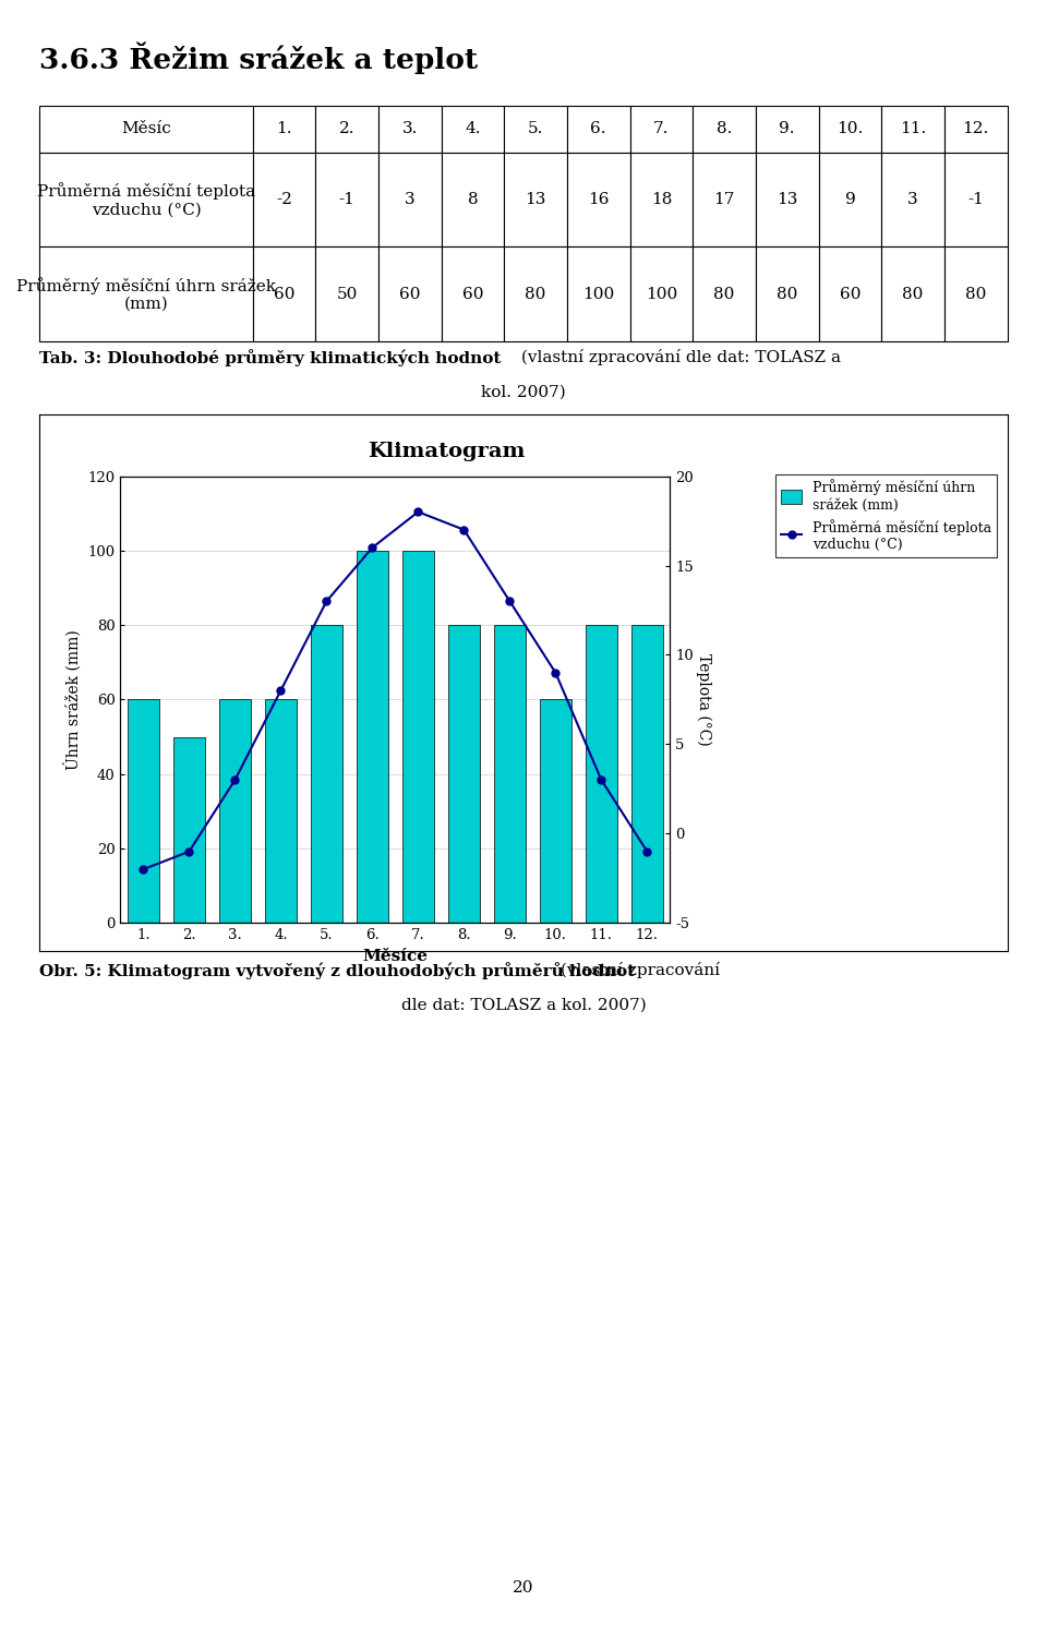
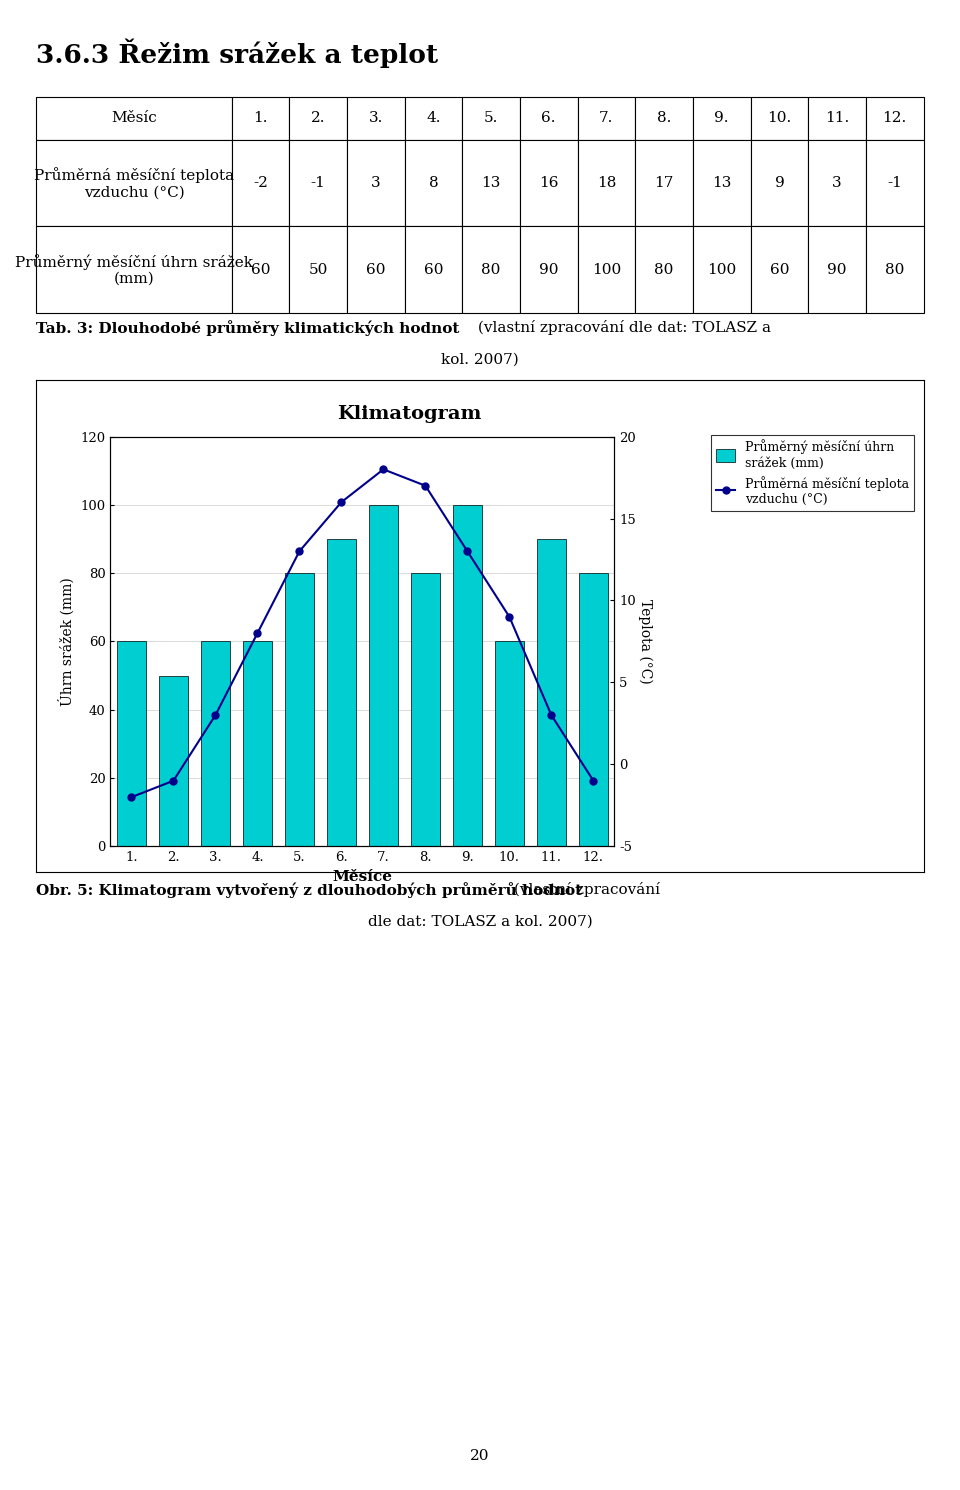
Průměrný měsíční úhrn srážek (mm)/6.: 100 -> 90
Průměrný měsíční úhrn srážek (mm)/9.: 80 -> 100
Průměrný měsíční úhrn srážek (mm)/11.: 80 -> 90
